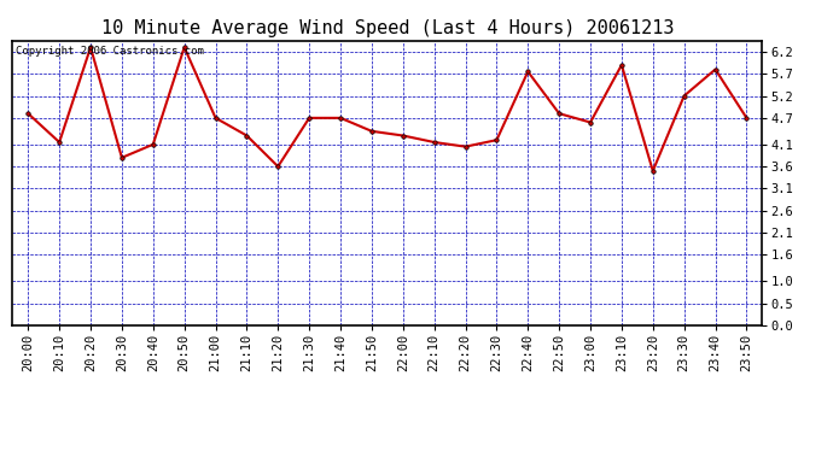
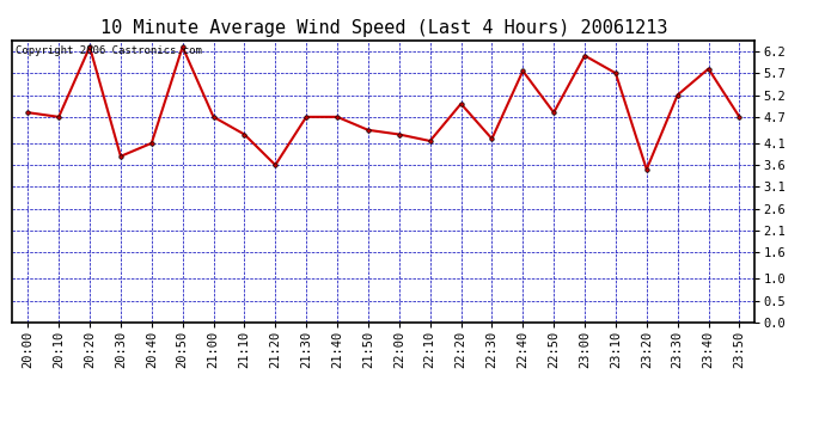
20:10: 4.15 -> 4.70
22:20: 4.05 -> 5.00
23:00: 4.60 -> 6.10
23:10: 5.90 -> 5.70
